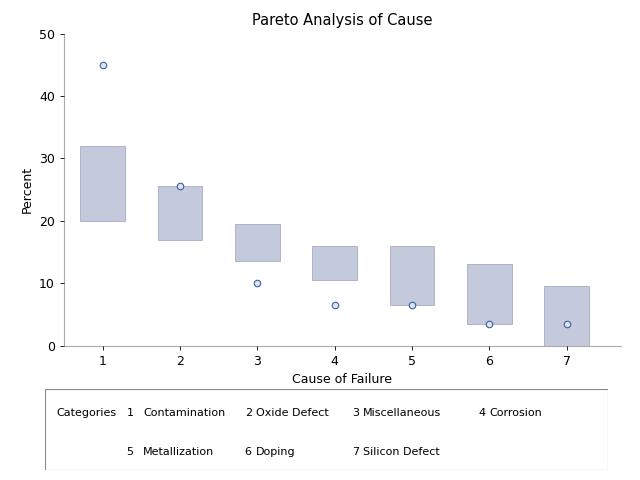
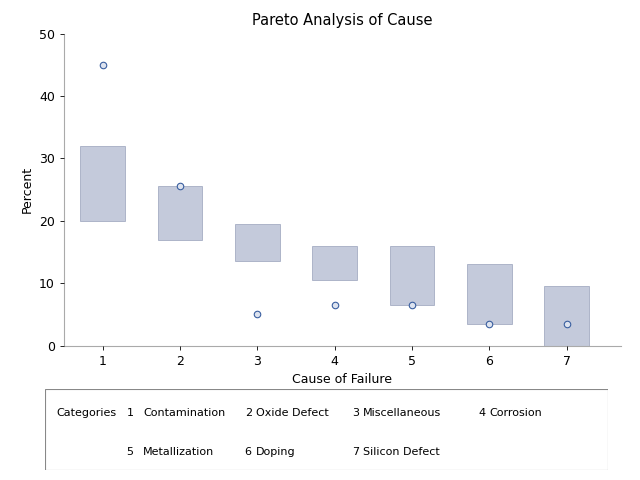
3: 10.0 -> 5.0
